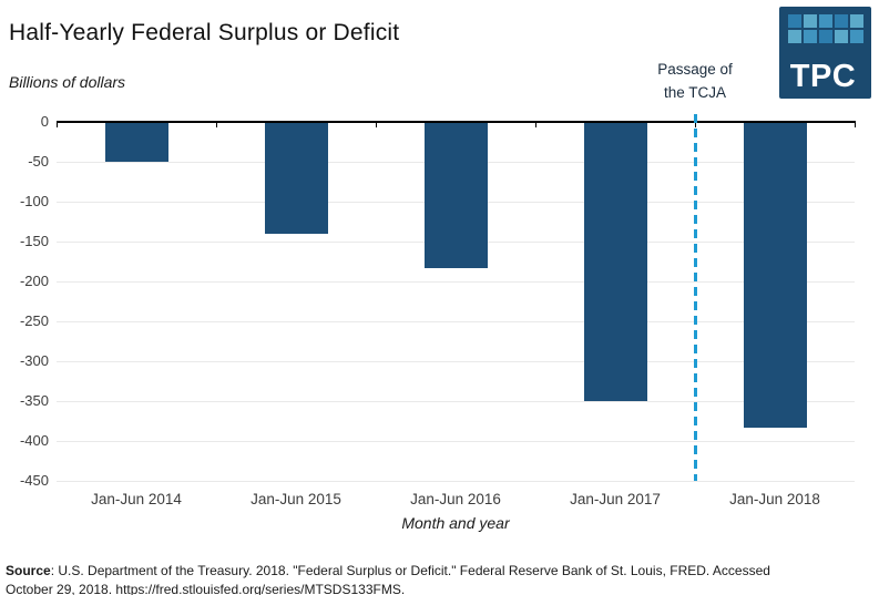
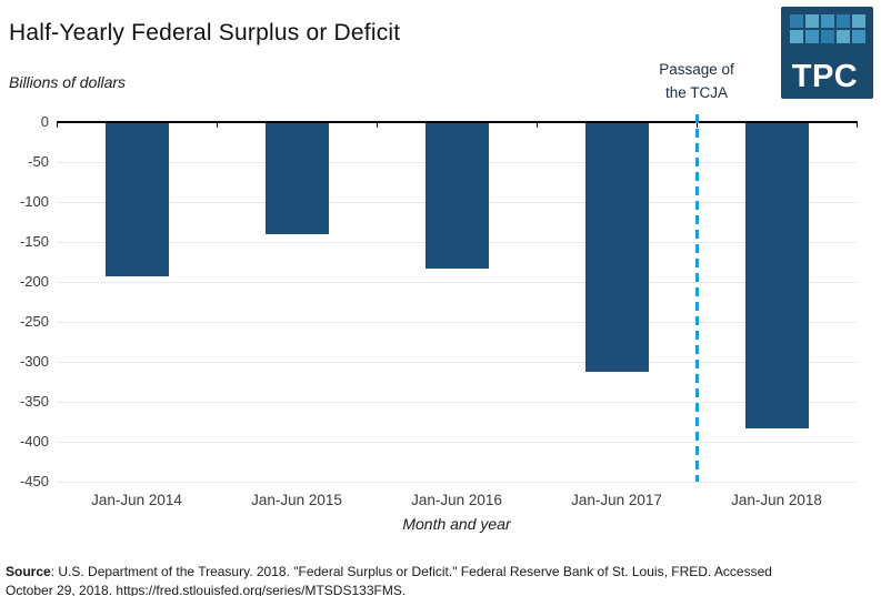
Jan-Jun 2014: -50 -> -190
Jan-Jun 2017: -350 -> -310
